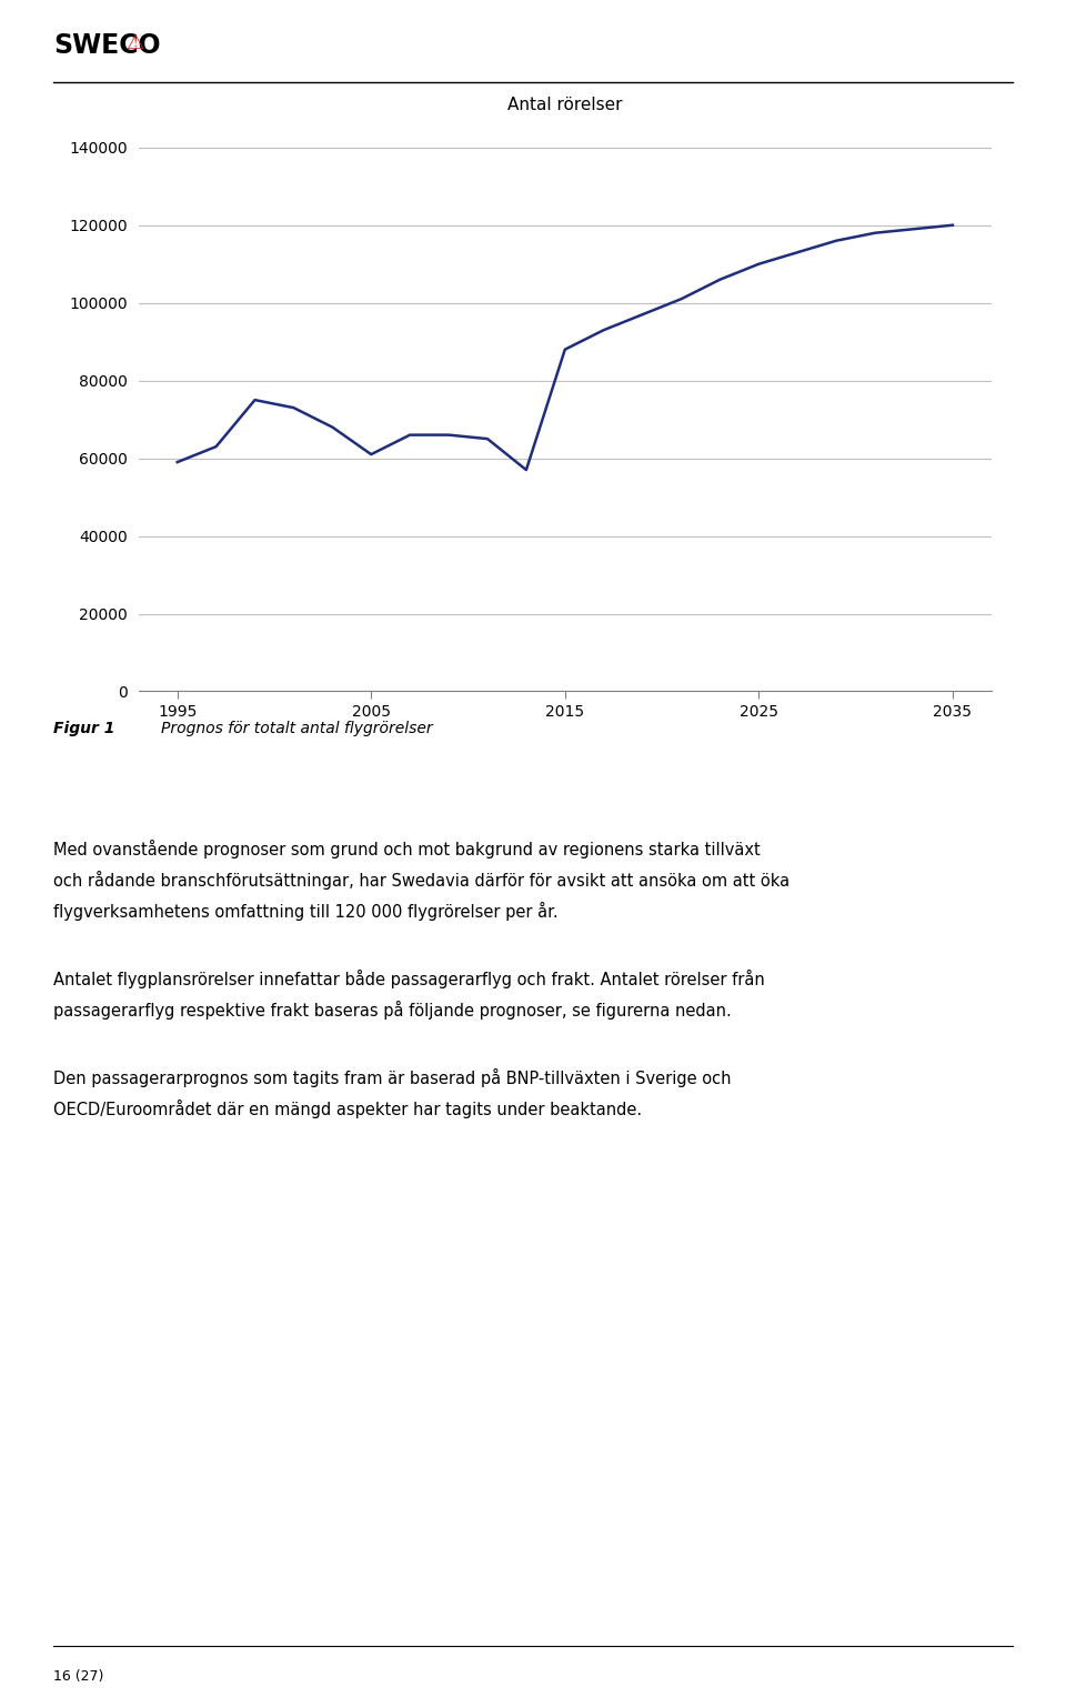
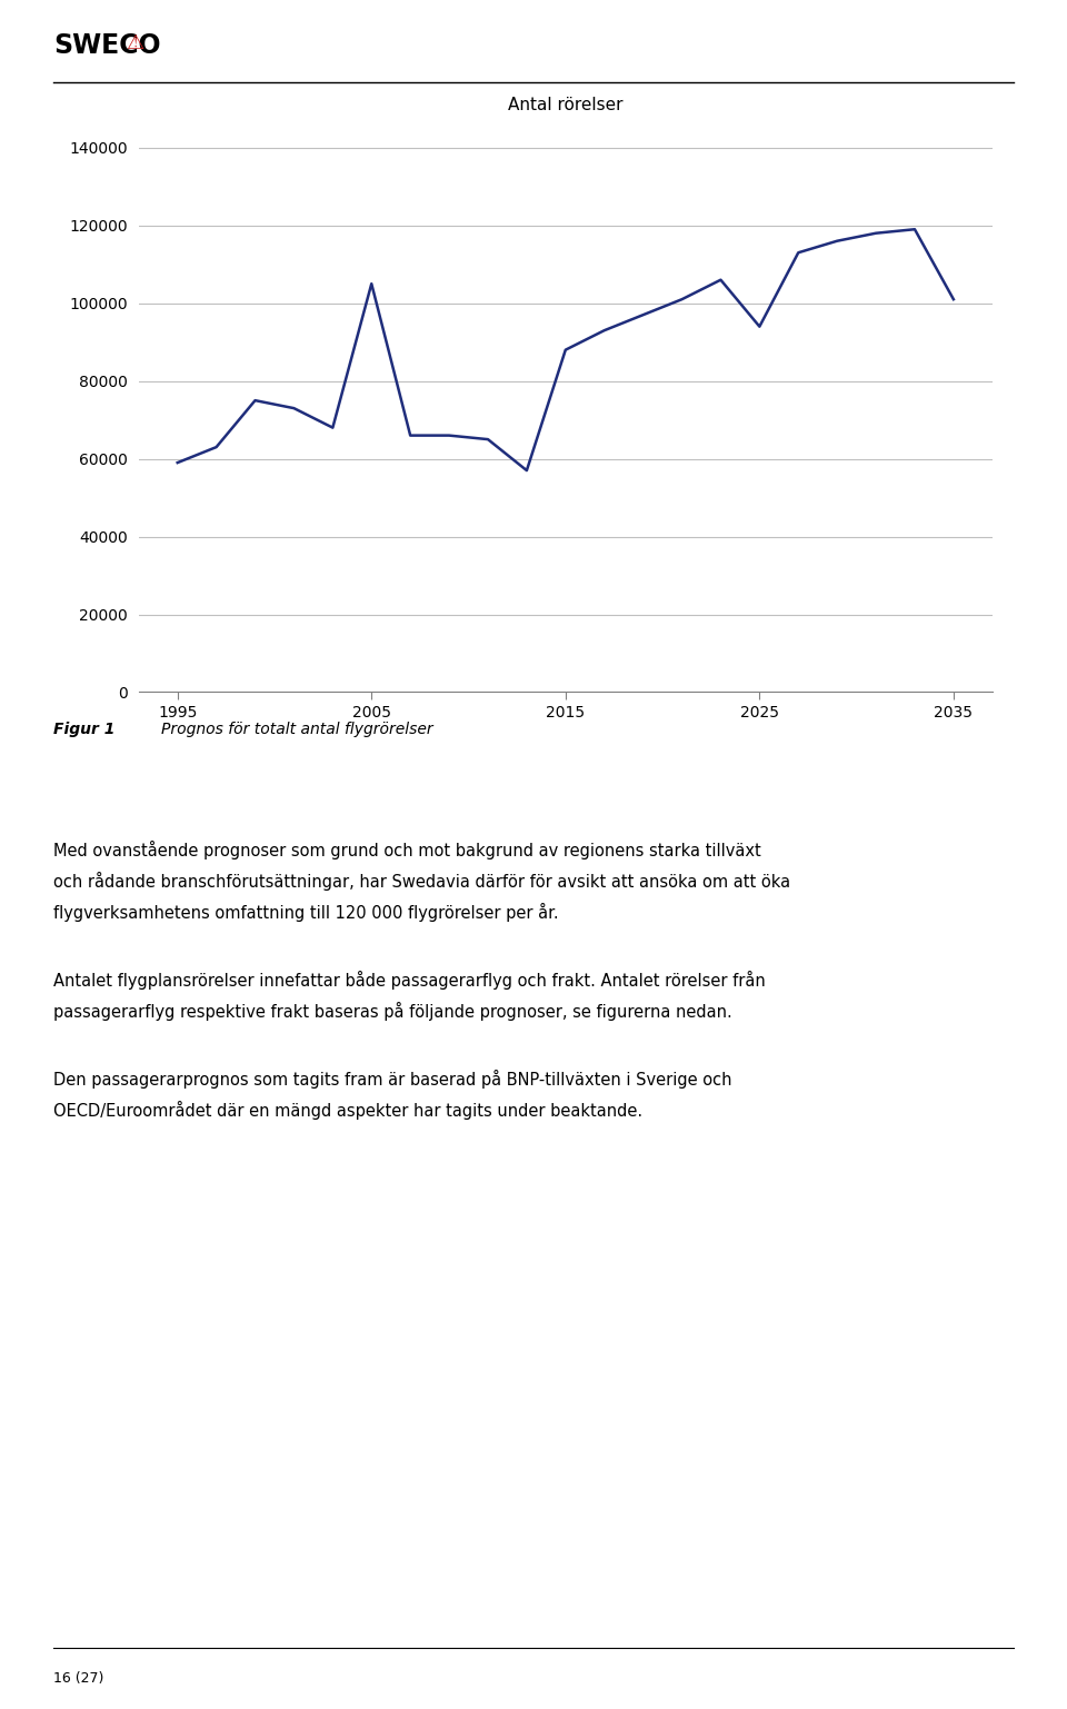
2005: 61000 -> 105000
2025: 110000 -> 94000
2035: 120000 -> 101000
